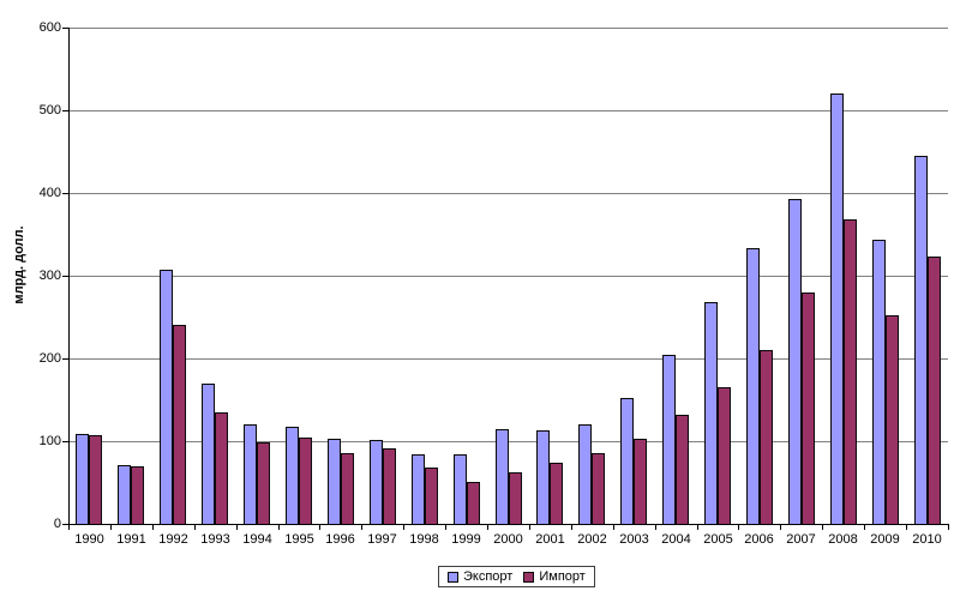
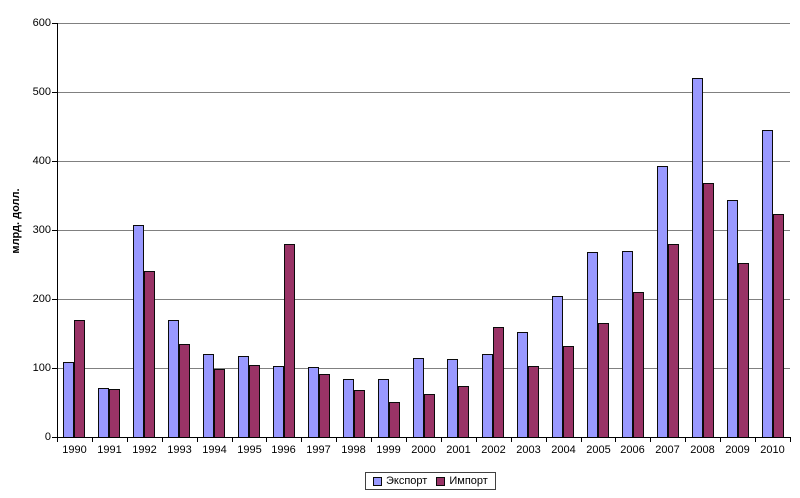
Импорт/1990: 110 -> 170
Импорт/1996: 90 -> 280
Импорт/2002: 80 -> 160
Экспорт/2006: 330 -> 270
